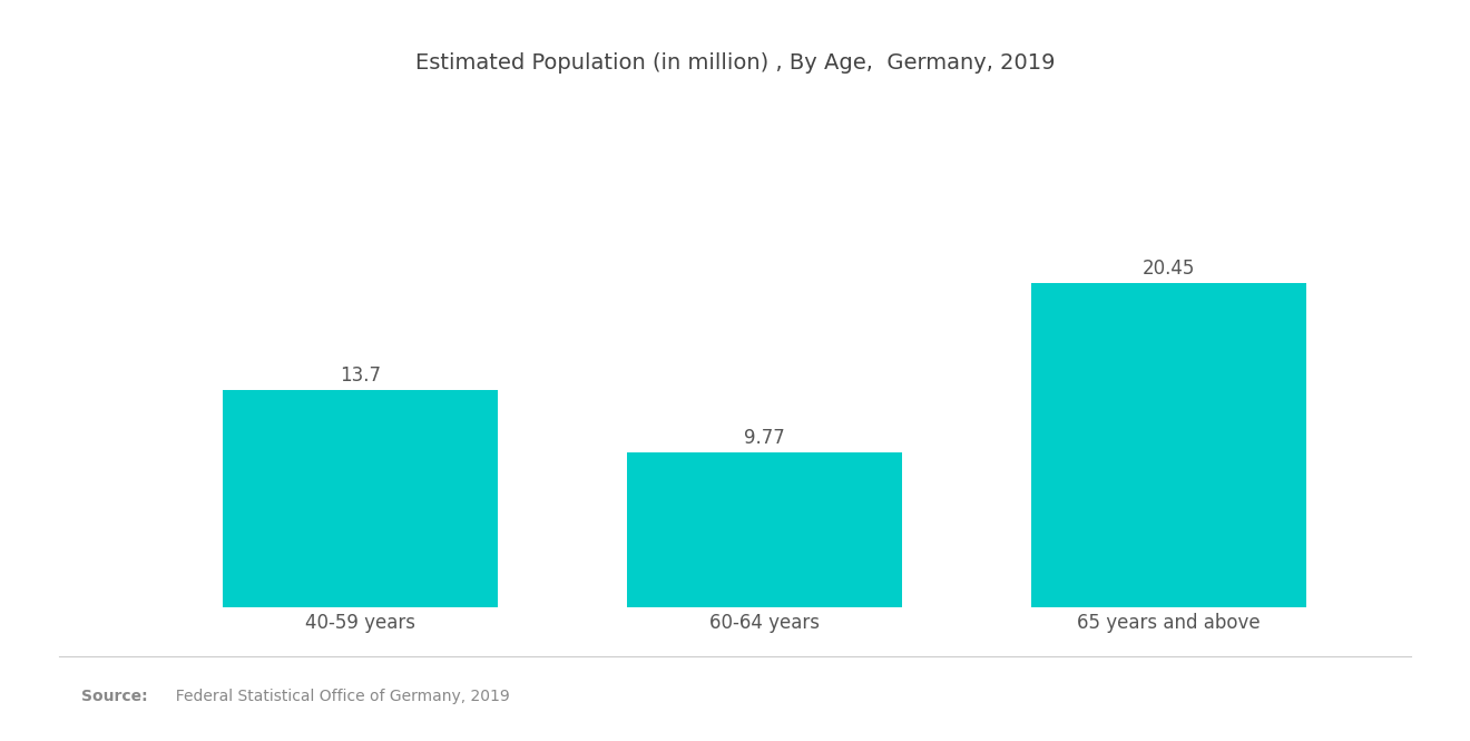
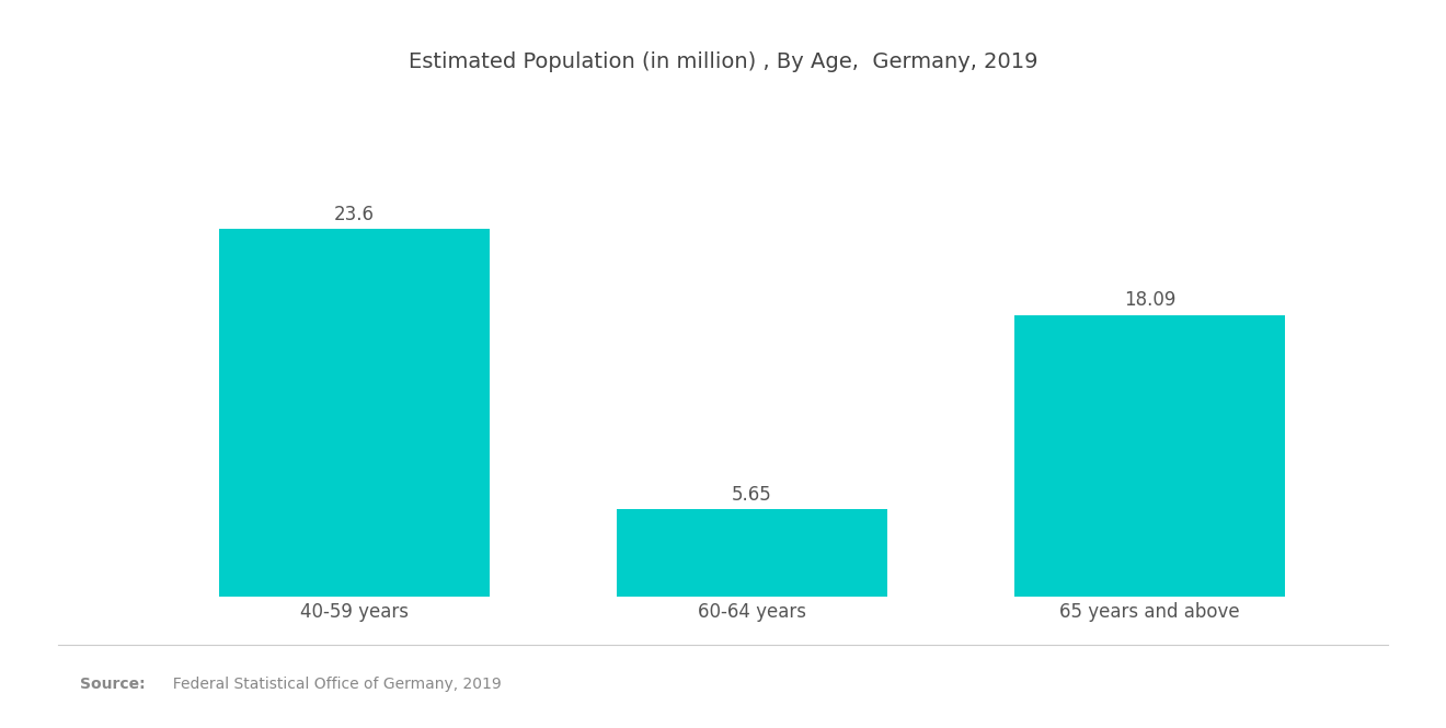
40-59 years: 13.7 -> 23.6
60-64 years: 9.77 -> 5.65
65 years and above: 20.45 -> 18.09
